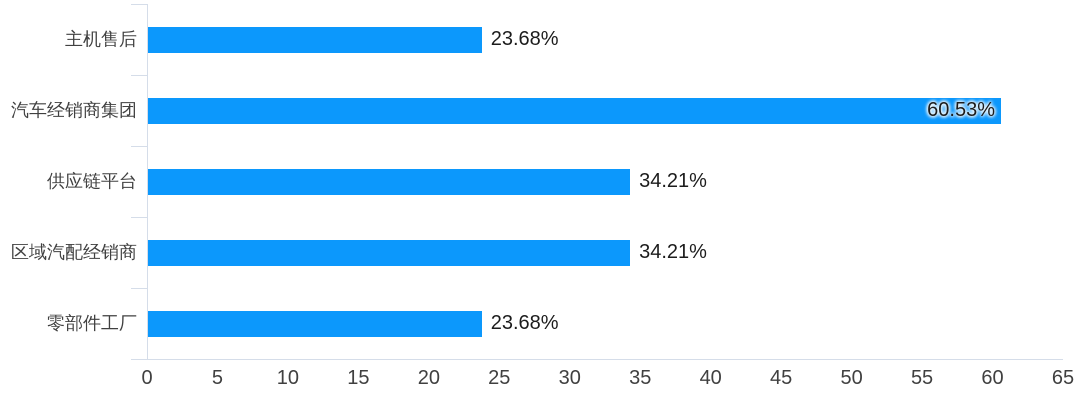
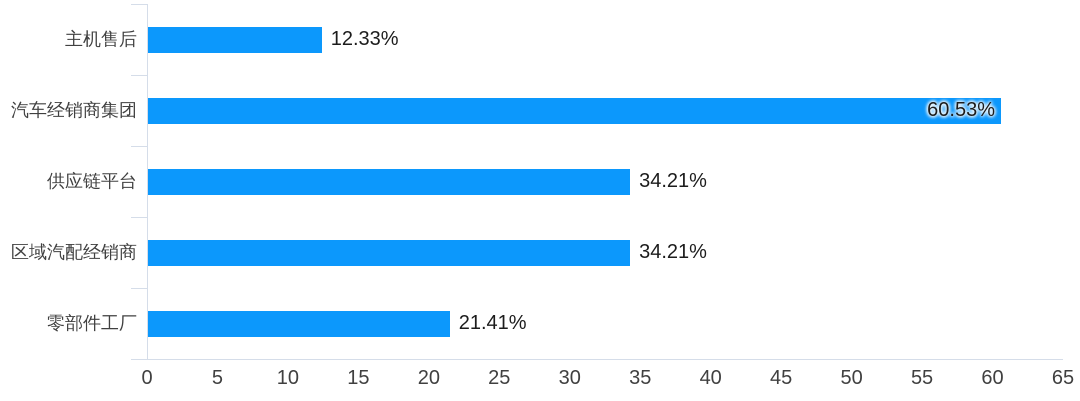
主机售后: 23.68% -> 12.33%
零部件工厂: 23.68% -> 21.41%
